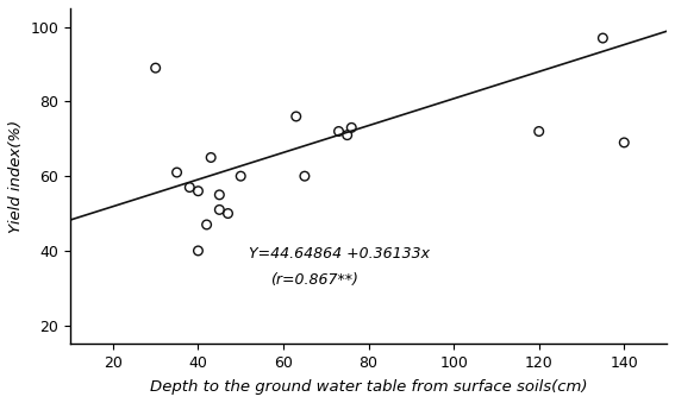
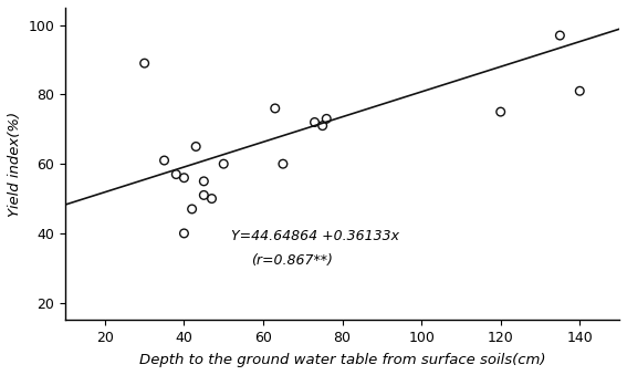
120: 72 -> 75
140: 69 -> 81
